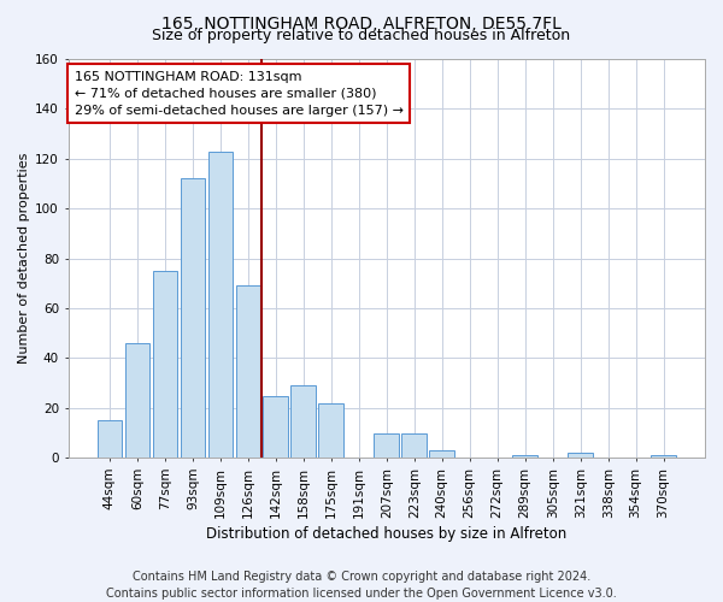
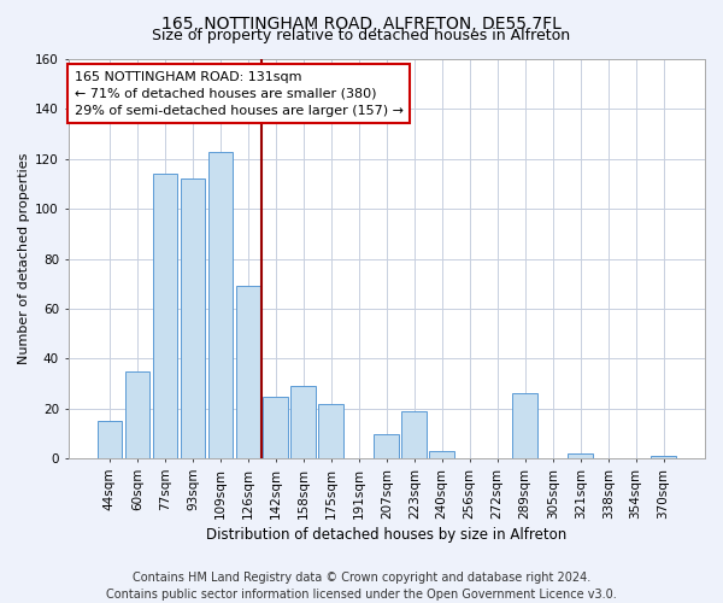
60sqm: 46 -> 35
77sqm: 75 -> 114
223sqm: 10 -> 19
289sqm: 1 -> 26
